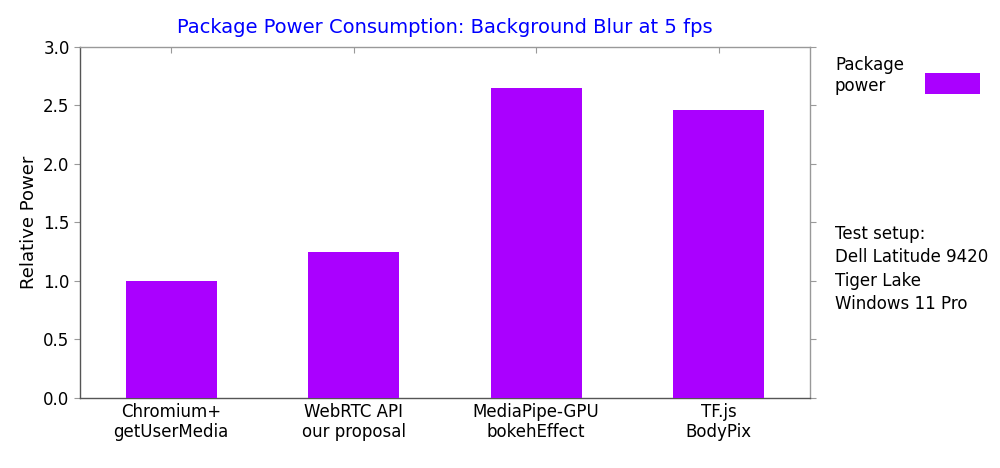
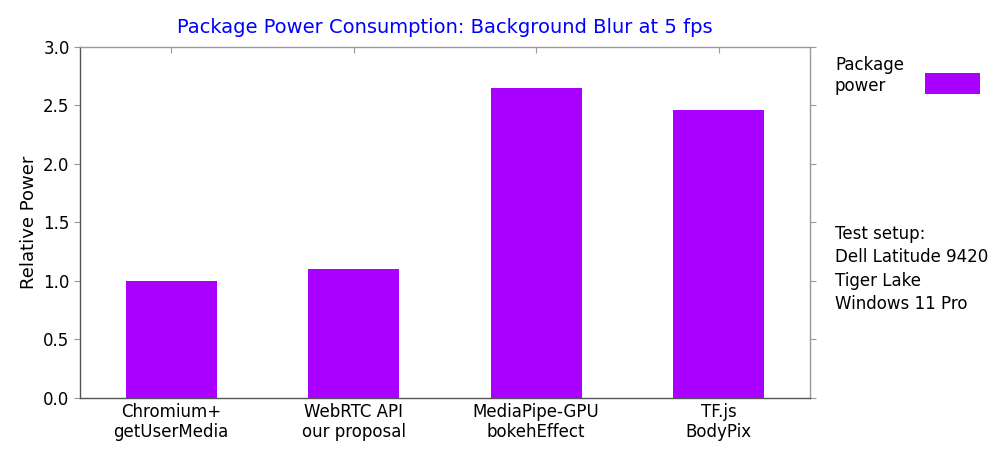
WebRTC API our proposal: 1.25 -> 1.10
